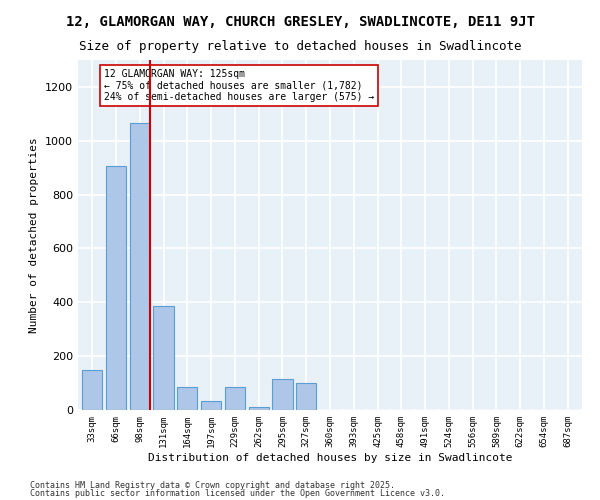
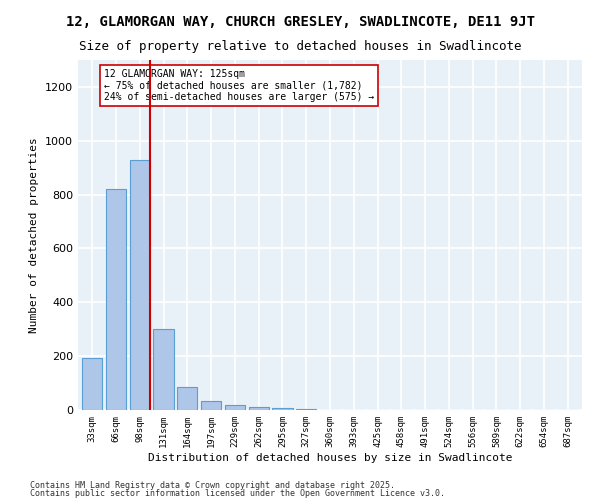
33sqm: 150 -> 195
66sqm: 905 -> 820
98sqm: 1065 -> 930
131sqm: 385 -> 300
229sqm: 85 -> 18
295sqm: 115 -> 8
327sqm: 100 -> 2
